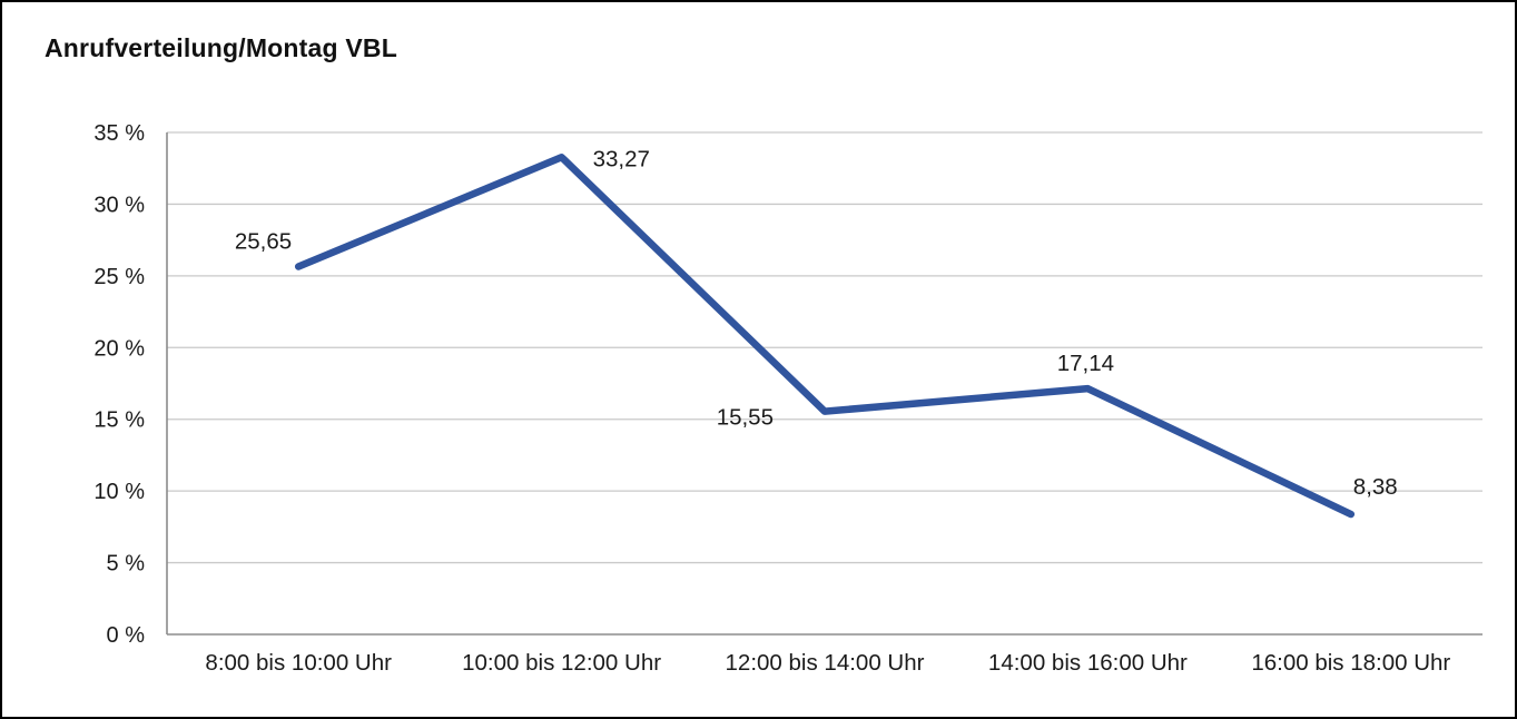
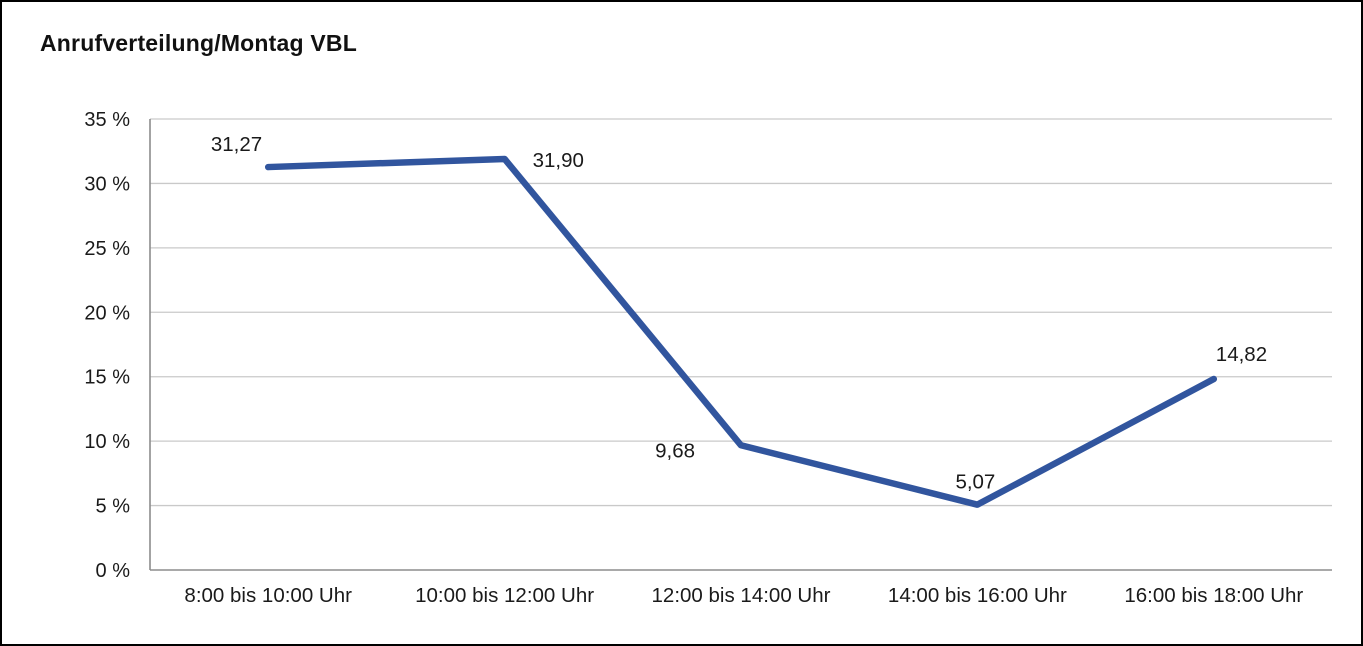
8:00 bis 10:00 Uhr: 25,65 -> 31,27
10:00 bis 12:00 Uhr: 33,27 -> 31,90
12:00 bis 14:00 Uhr: 15,55 -> 9,68
14:00 bis 16:00 Uhr: 17,14 -> 5,07
16:00 bis 18:00 Uhr: 8,38 -> 14,82
